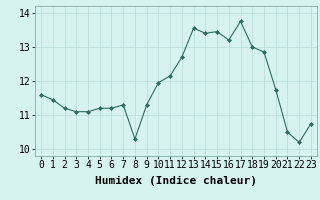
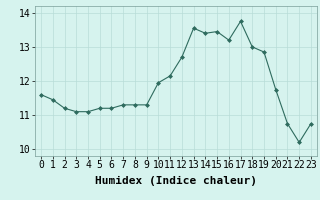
8: 10.30 -> 11.30
21: 10.50 -> 10.75
